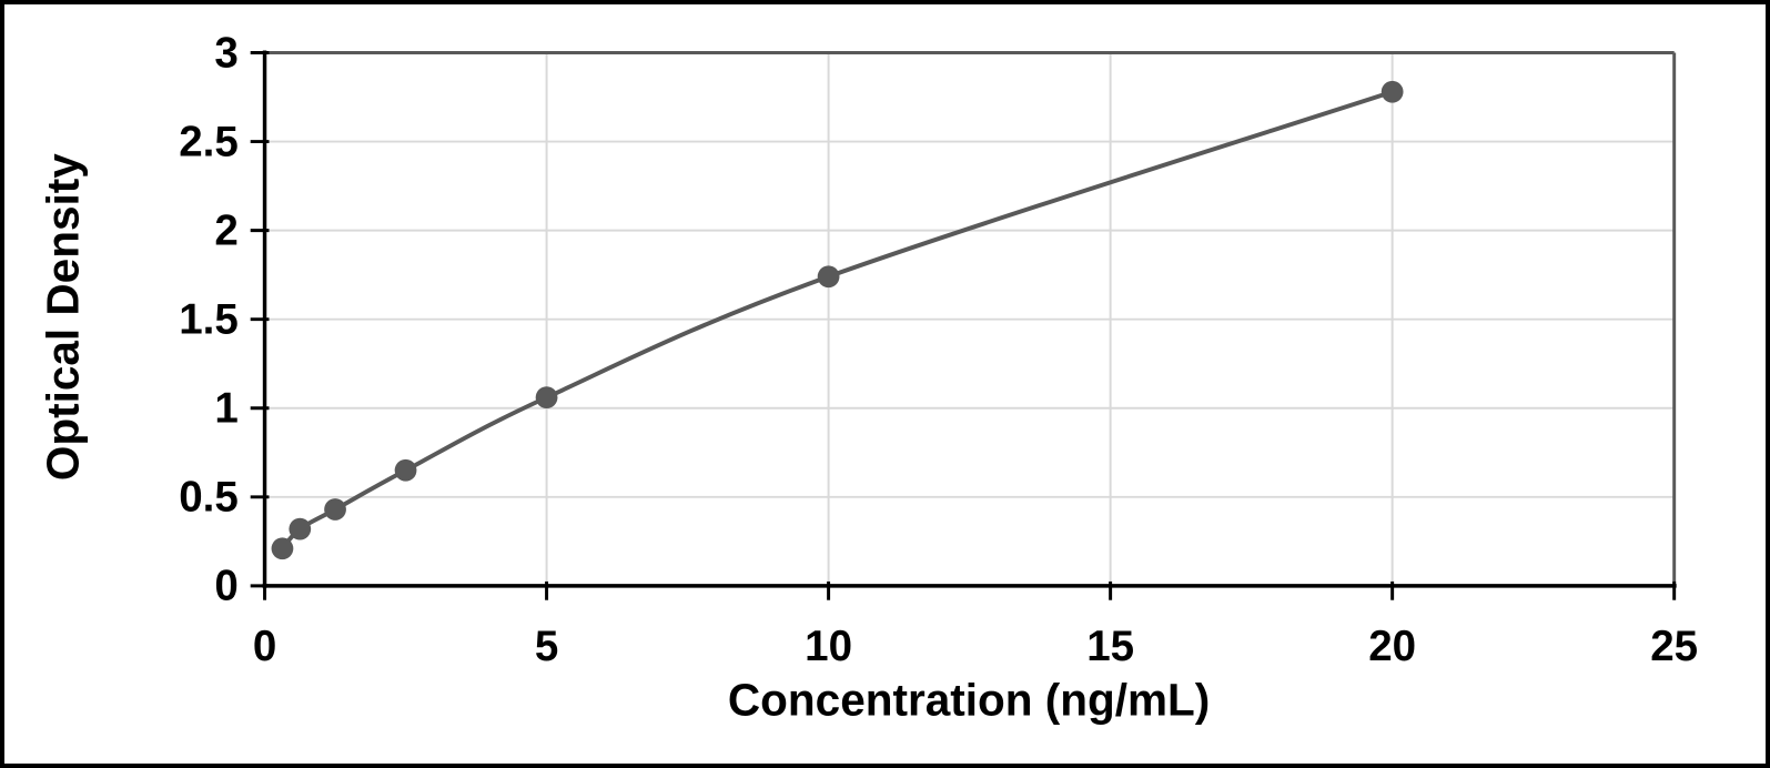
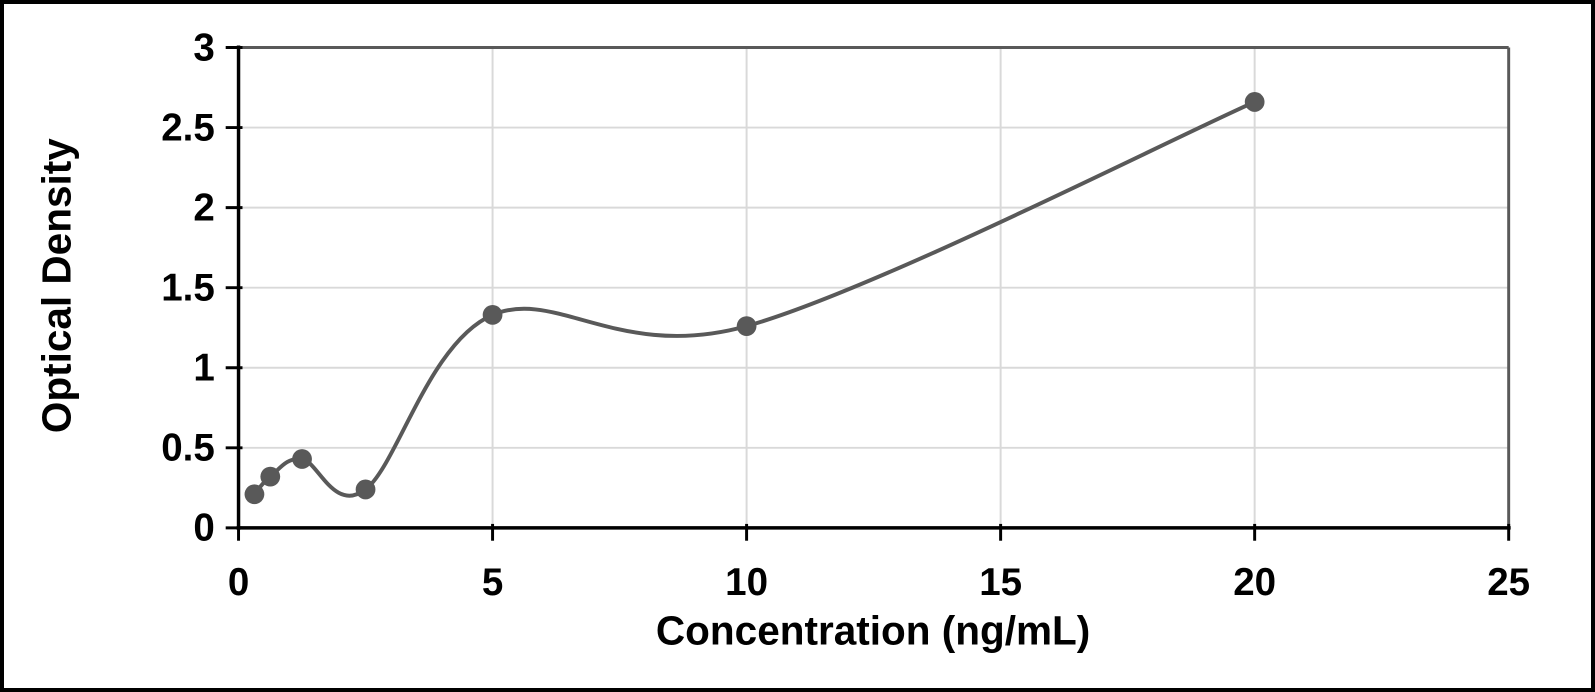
2.5: 0.65 -> 0.24
5: 1.06 -> 1.33
10: 1.74 -> 1.26
20: 2.78 -> 2.66
